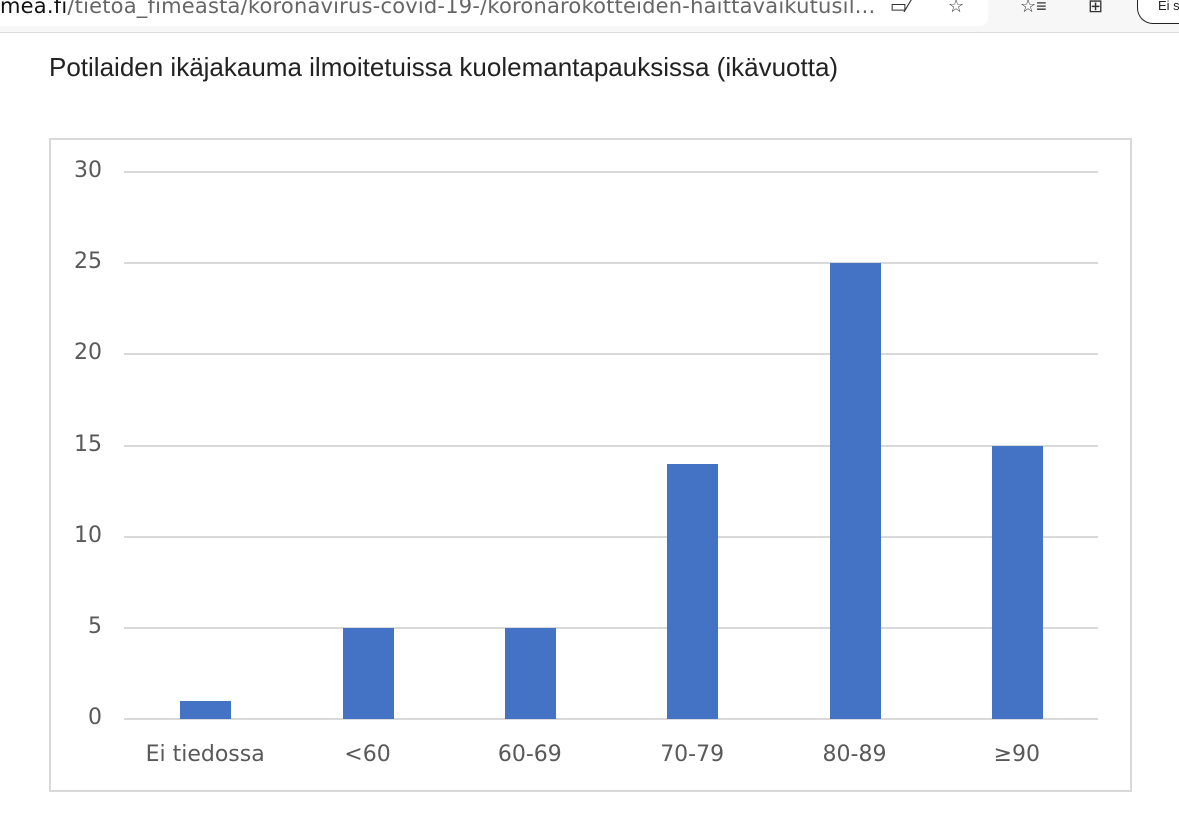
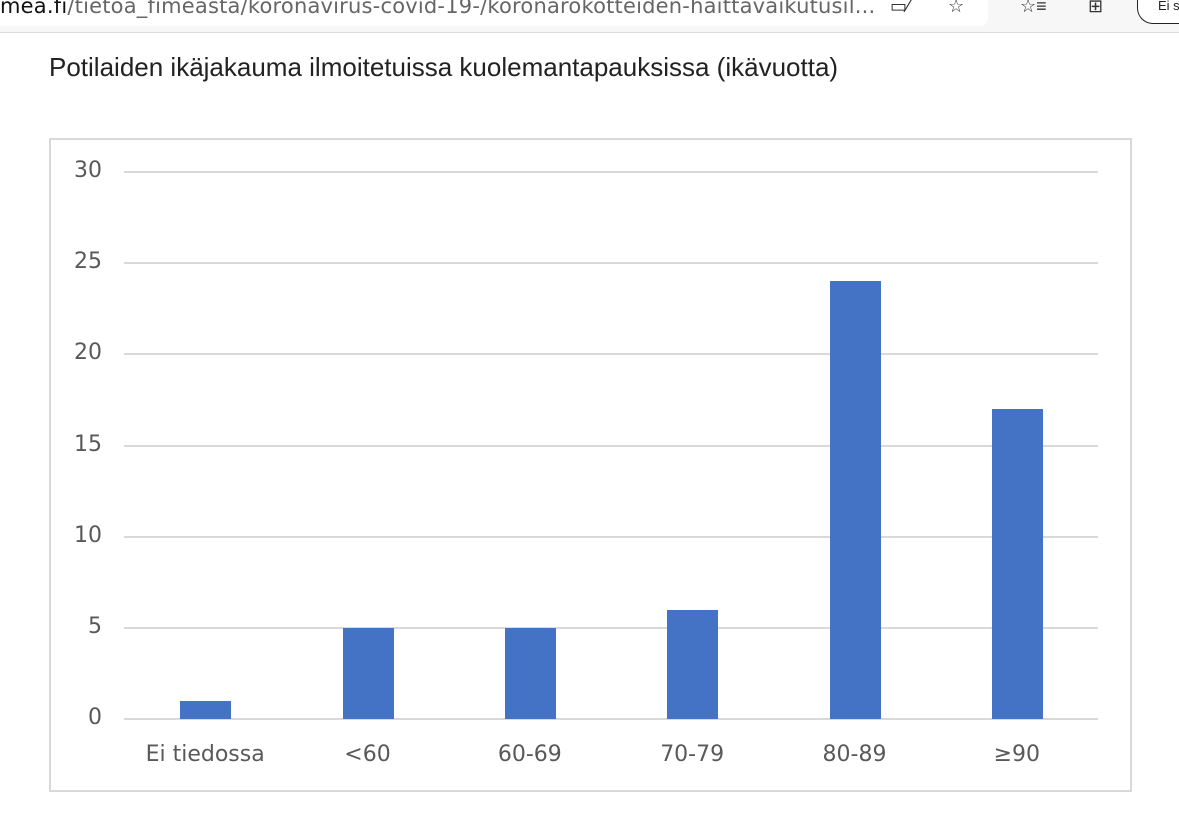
70-79: 14 -> 6
80-89: 25 -> 24
≥90: 15 -> 17
